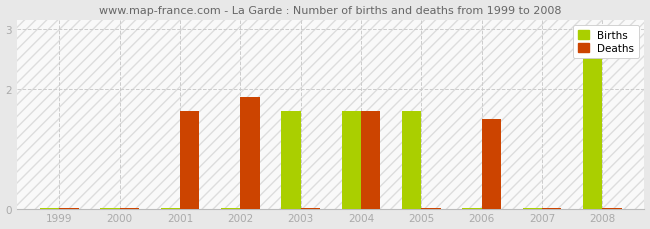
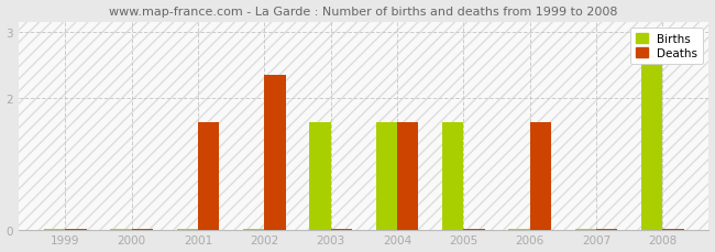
Deaths/2002: 1.86 -> 2.35
Deaths/2006: 1.50 -> 1.62
